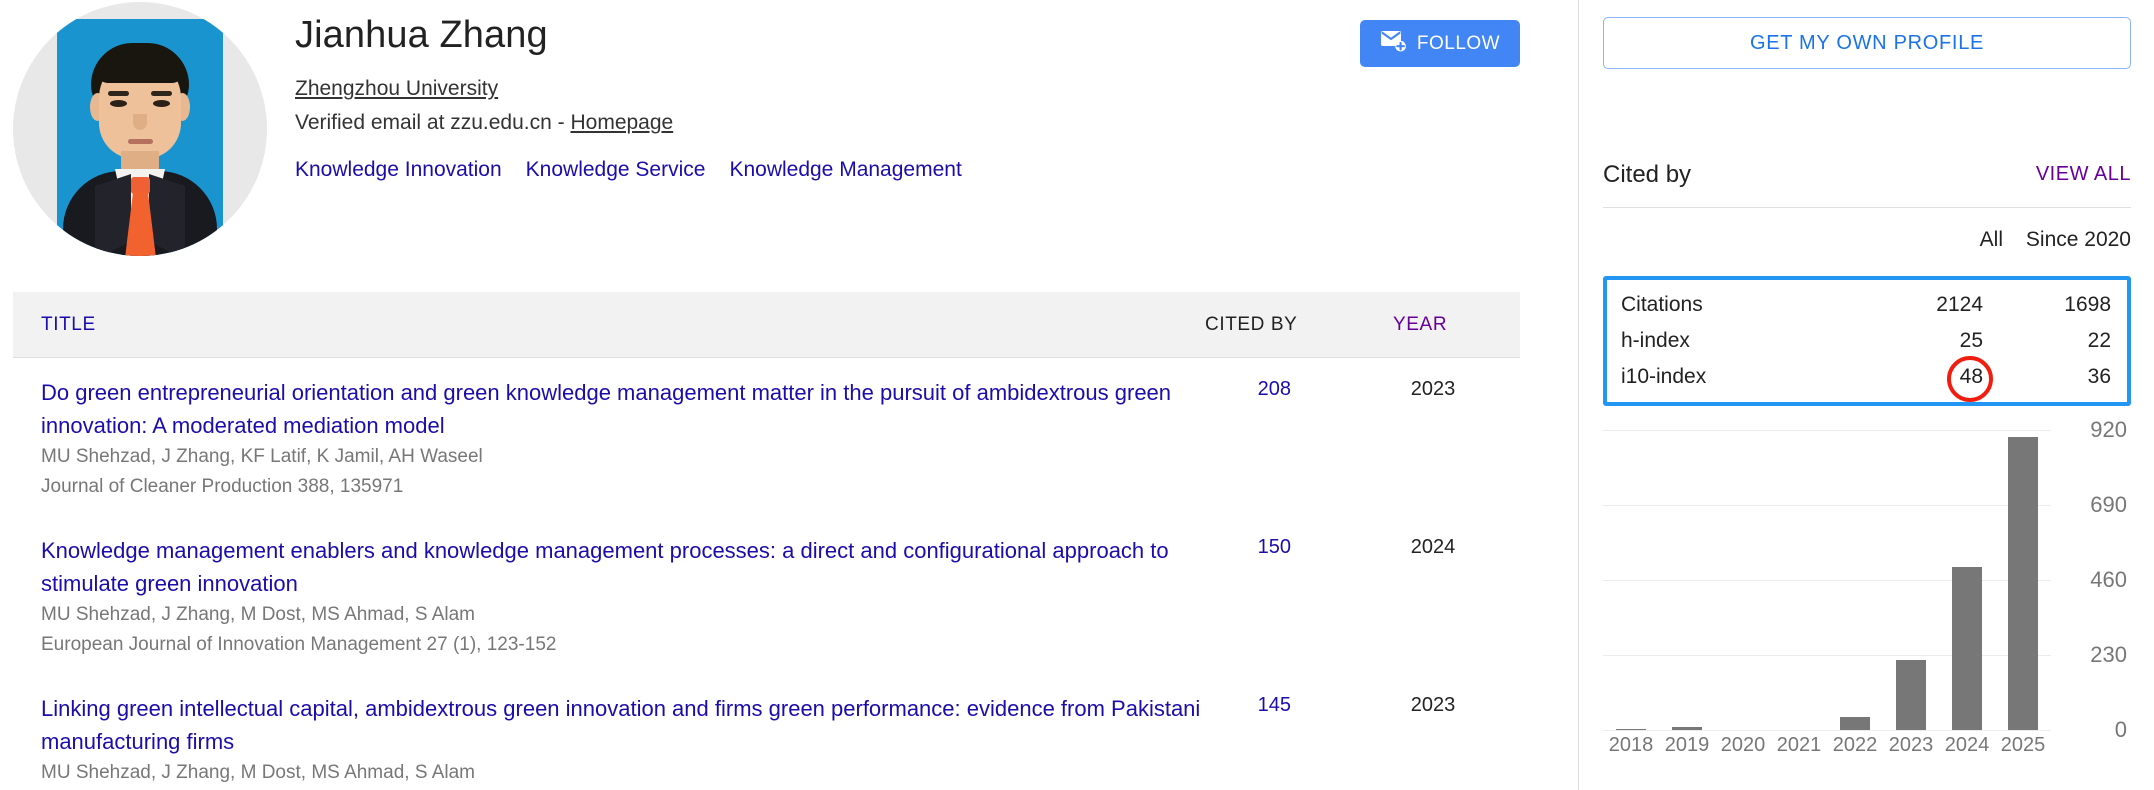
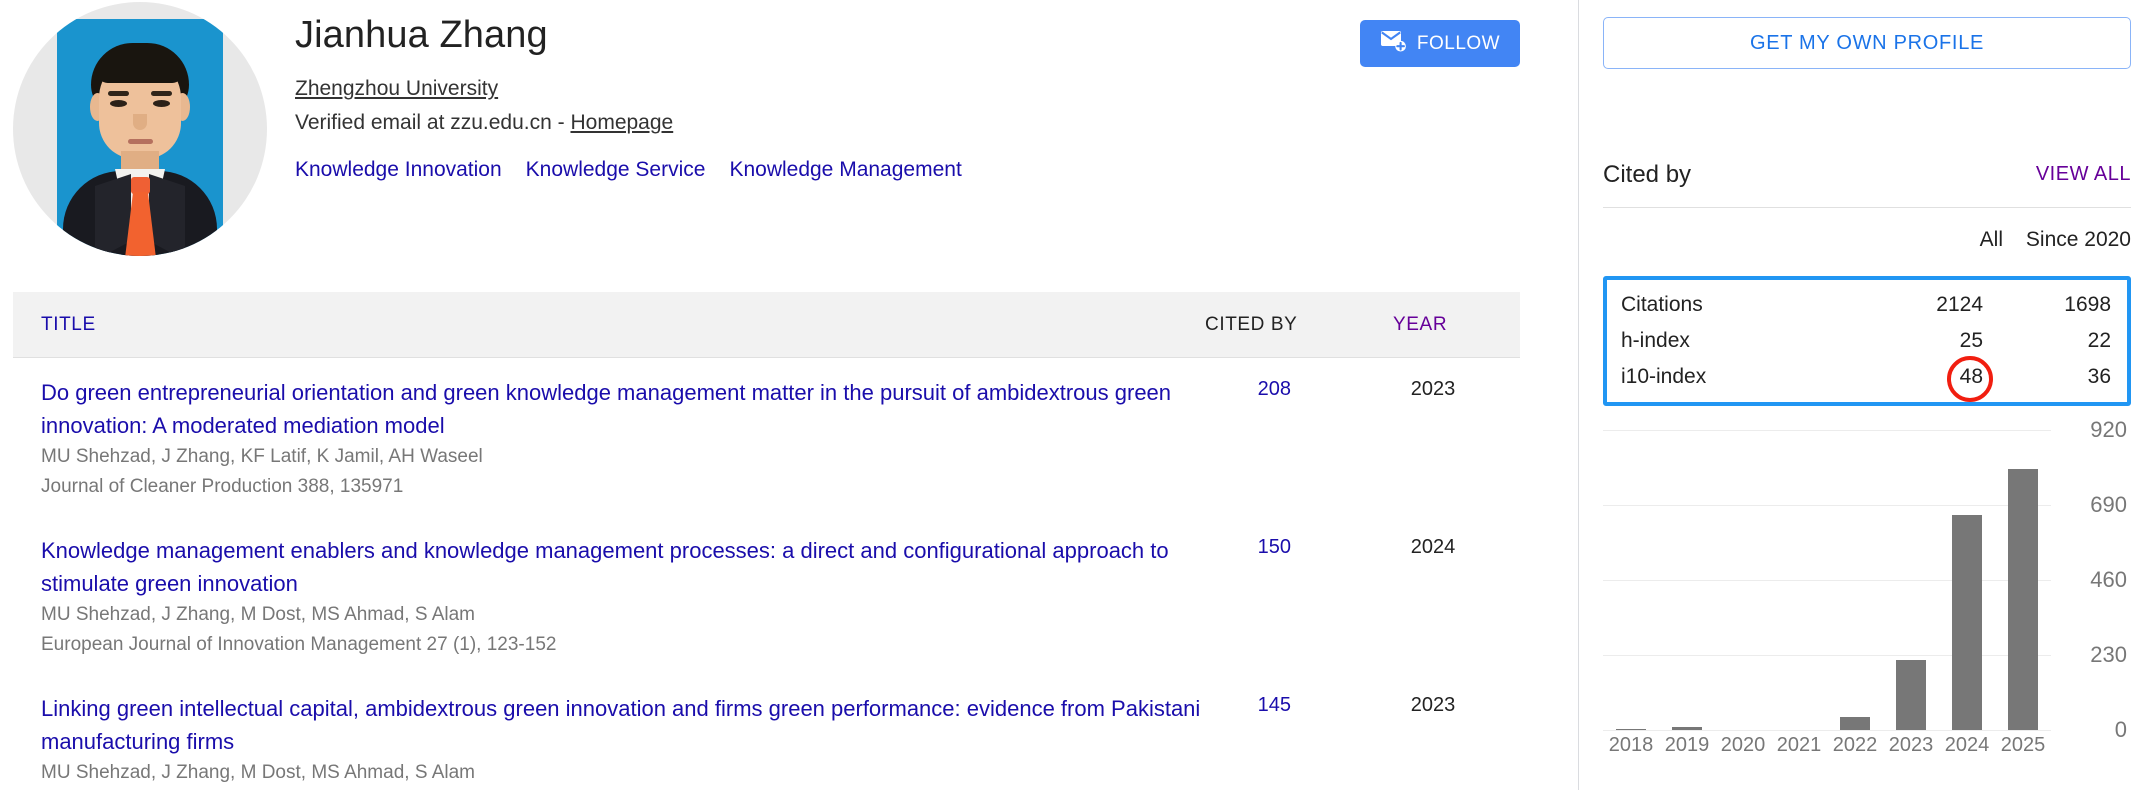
2024: 500 -> 660
2025: 900 -> 800
